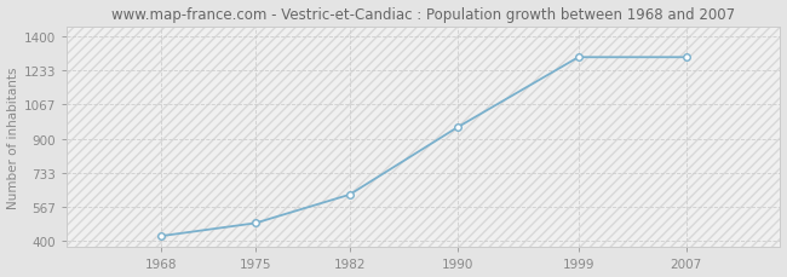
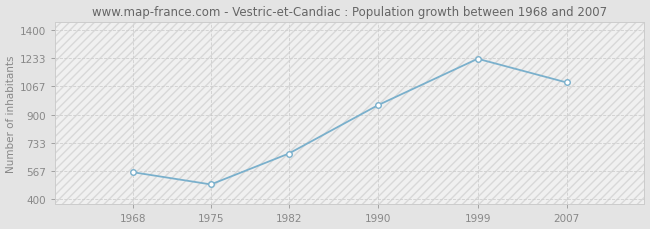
1968: 420 -> 560
1982: 630 -> 670
1999: 1300 -> 1230
2007: 1300 -> 1090
